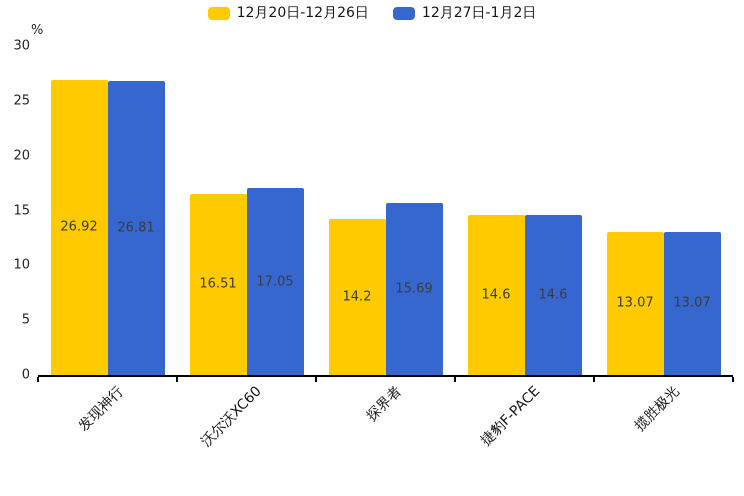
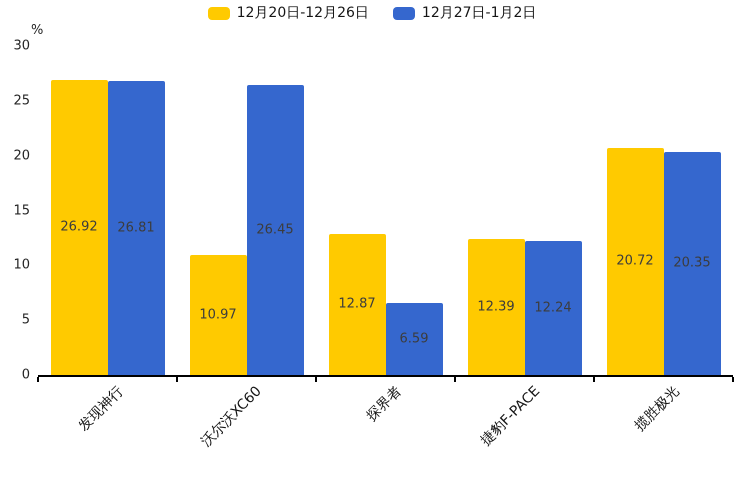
12月20日-12月26日/沃尔沃XC60: 16.51 -> 10.97
12月27日-1月2日/沃尔沃XC60: 17.05 -> 26.45
12月20日-12月26日/探界者: 14.2 -> 12.87
12月27日-1月2日/探界者: 15.69 -> 6.59
12月20日-12月26日/捷豹F-PACE: 14.6 -> 12.39
12月27日-1月2日/捷豹F-PACE: 14.6 -> 12.24
12月20日-12月26日/揽胜极光: 13.07 -> 20.72
12月27日-1月2日/揽胜极光: 13.07 -> 20.35
